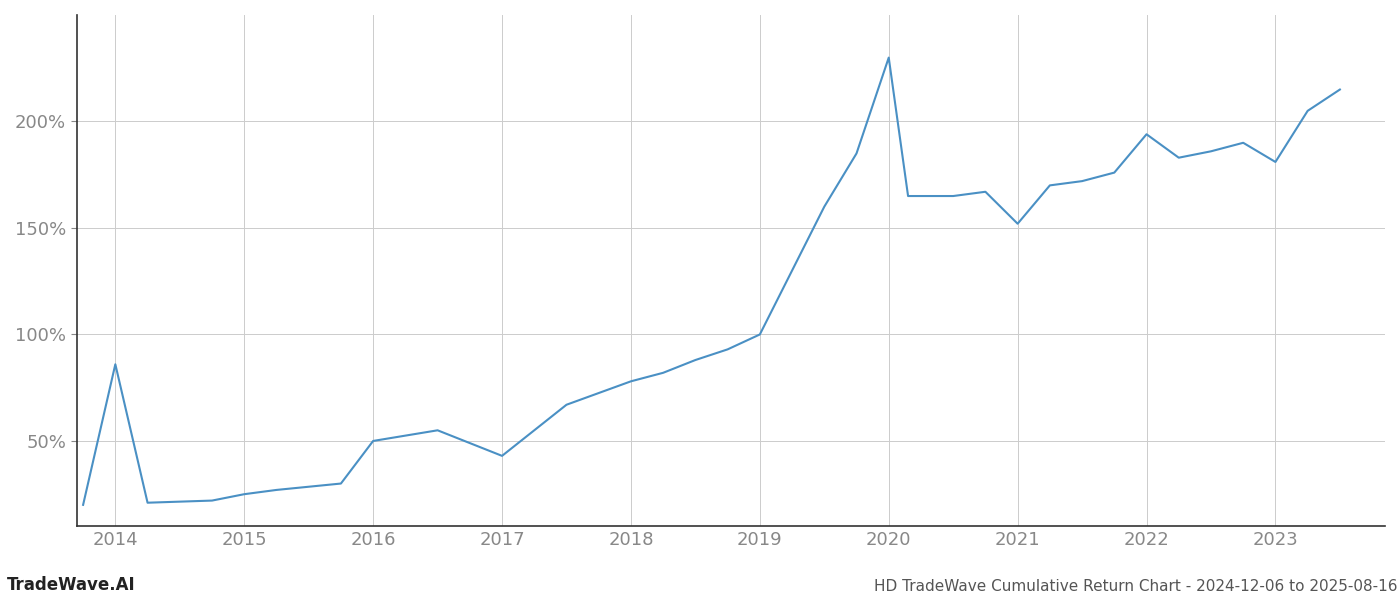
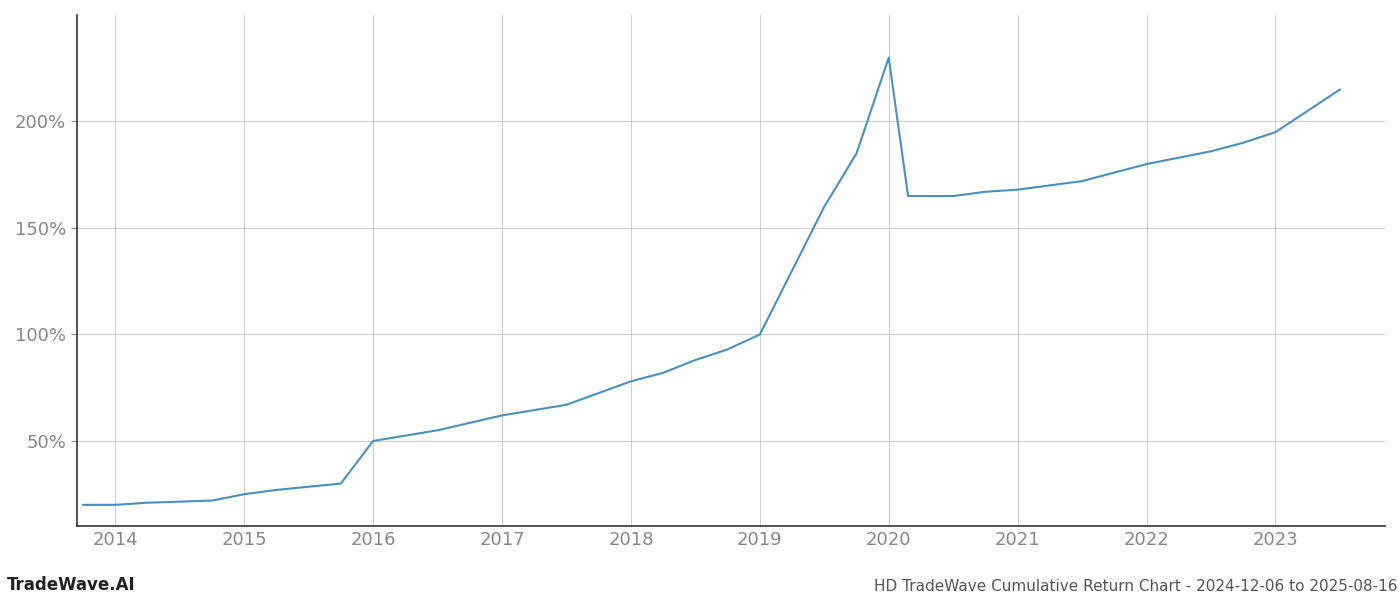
2014: 86% -> 20%
2017: 43% -> 62%
2021: 152% -> 168%
2022: 194% -> 180%
2023: 181% -> 195%
